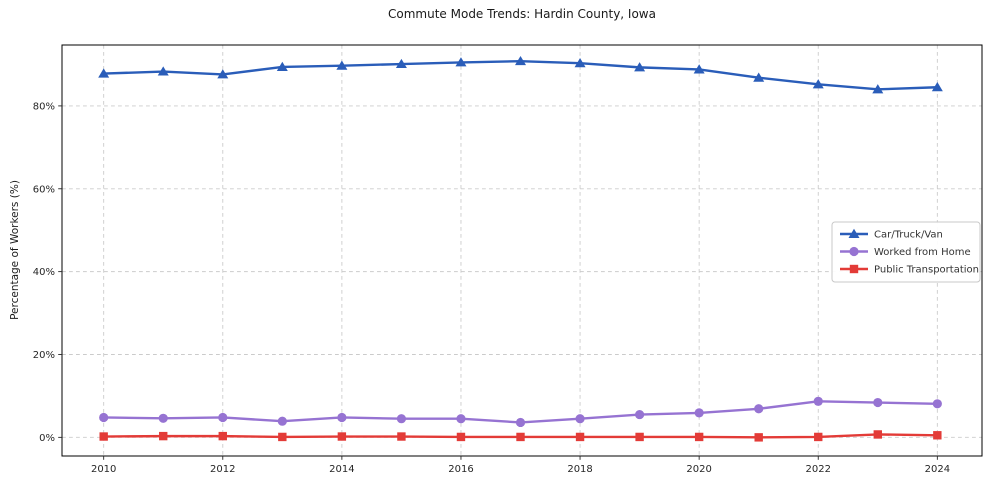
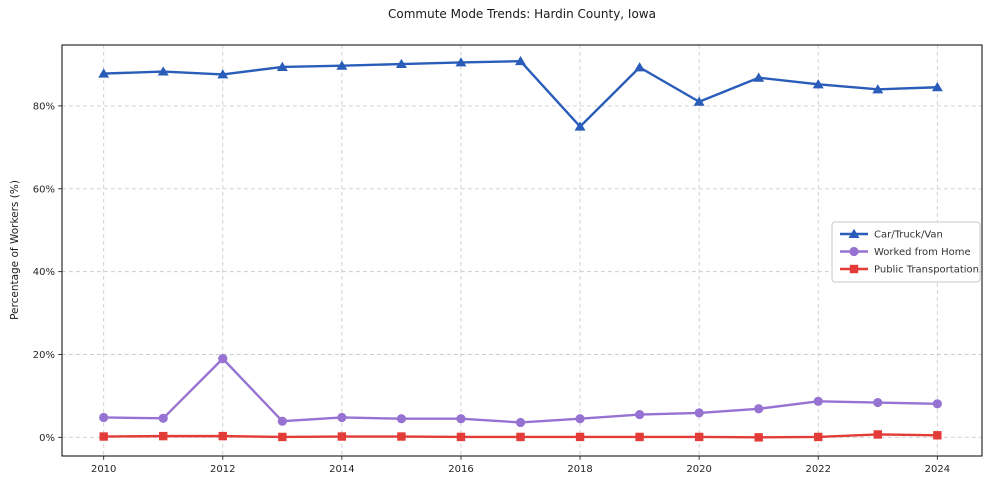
Worked from Home/2012: 5% -> 19%
Car/Truck/Van/2018: 90% -> 75%
Car/Truck/Van/2020: 89% -> 81%
